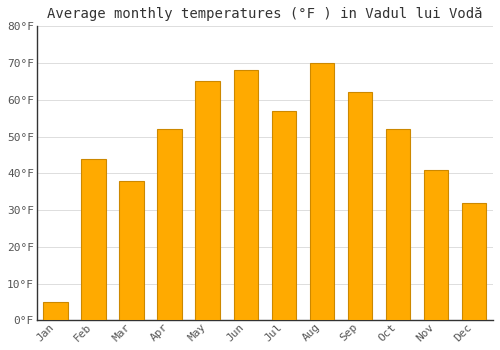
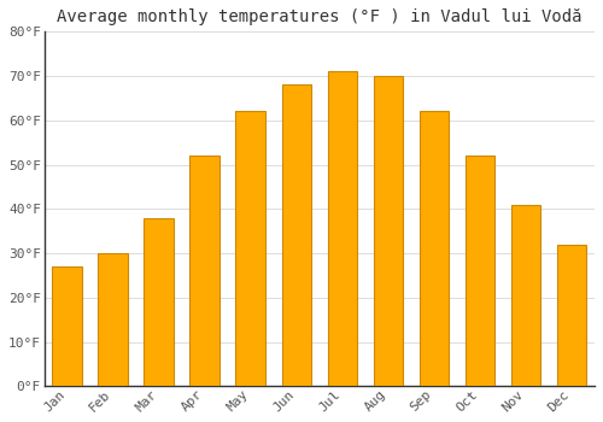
Jan: 5°F -> 27°F
Feb: 44°F -> 30°F
May: 65°F -> 62°F
Jul: 57°F -> 71°F
